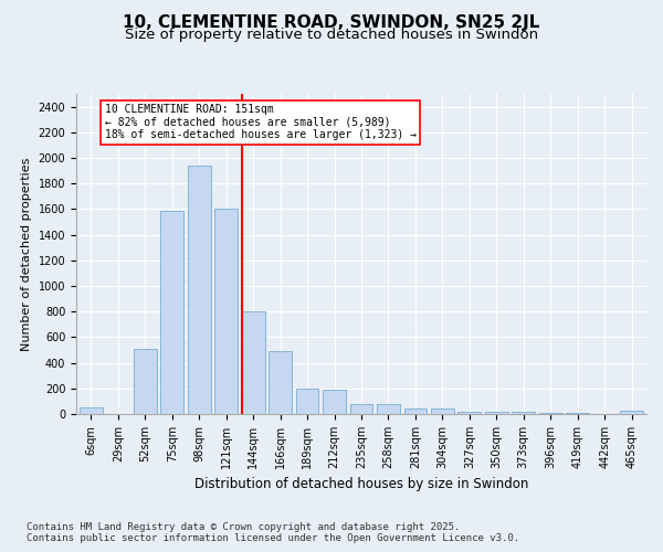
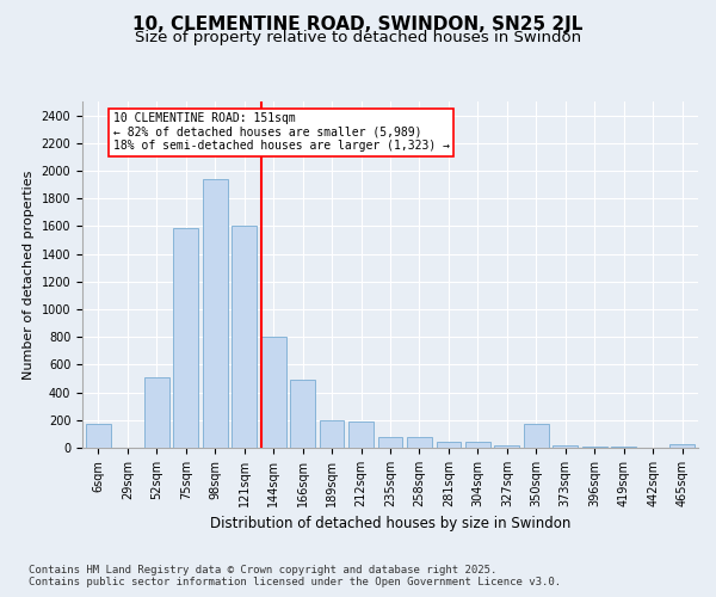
6sqm: 50 -> 170
350sqm: 20 -> 170
